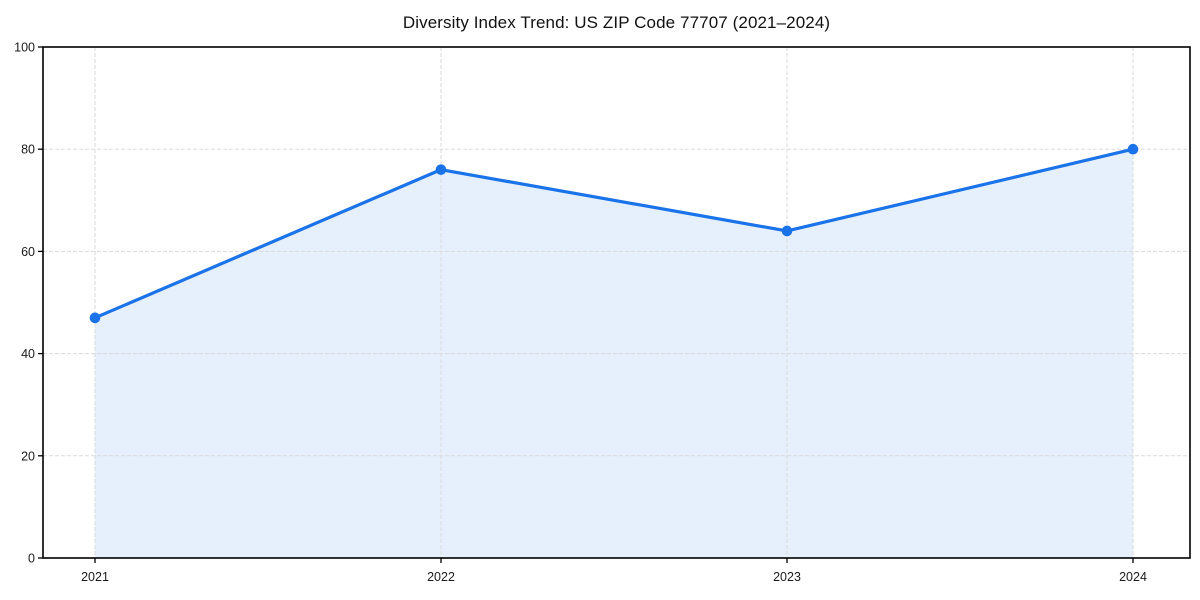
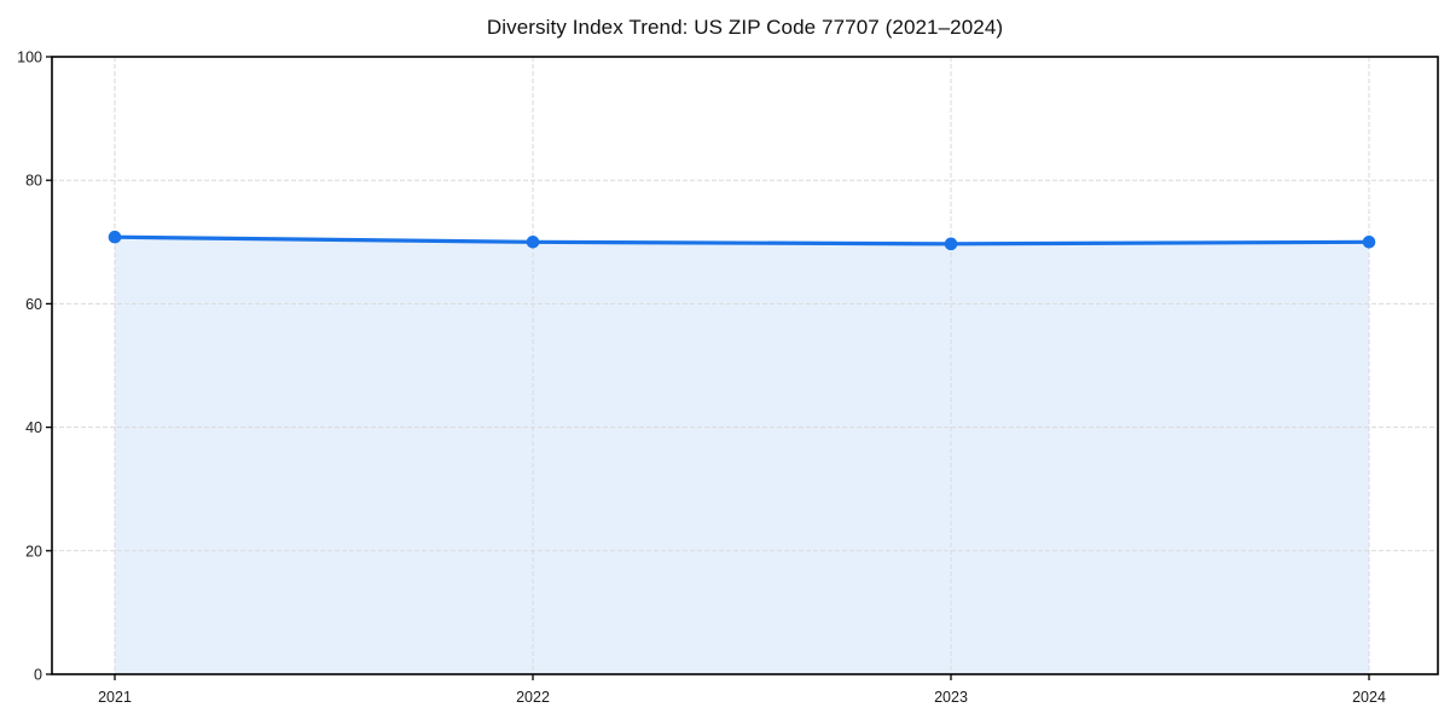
2021: 47 -> 71
2022: 76 -> 70
2023: 64 -> 70
2024: 80 -> 70
